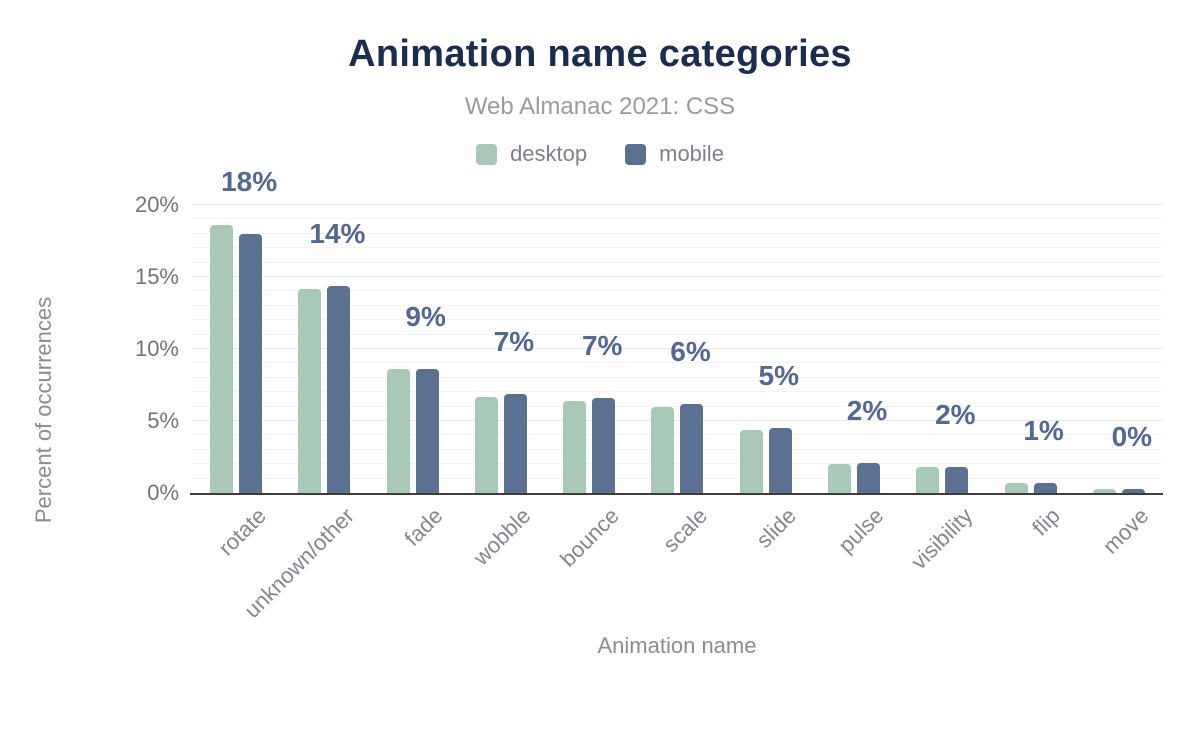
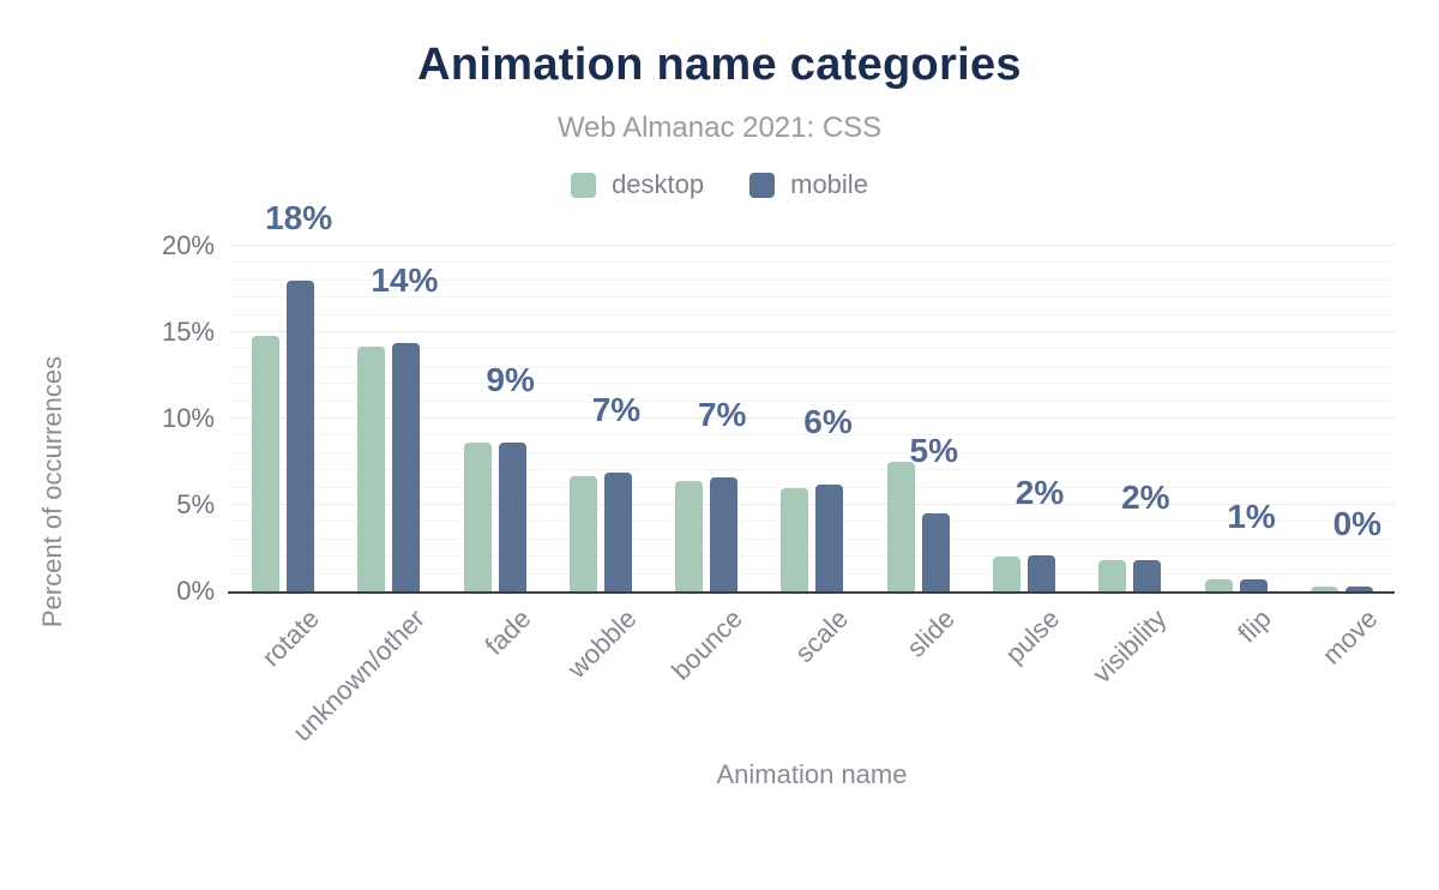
desktop/rotate: 18.6% -> 14.8%
desktop/slide: 4.4% -> 7.5%
